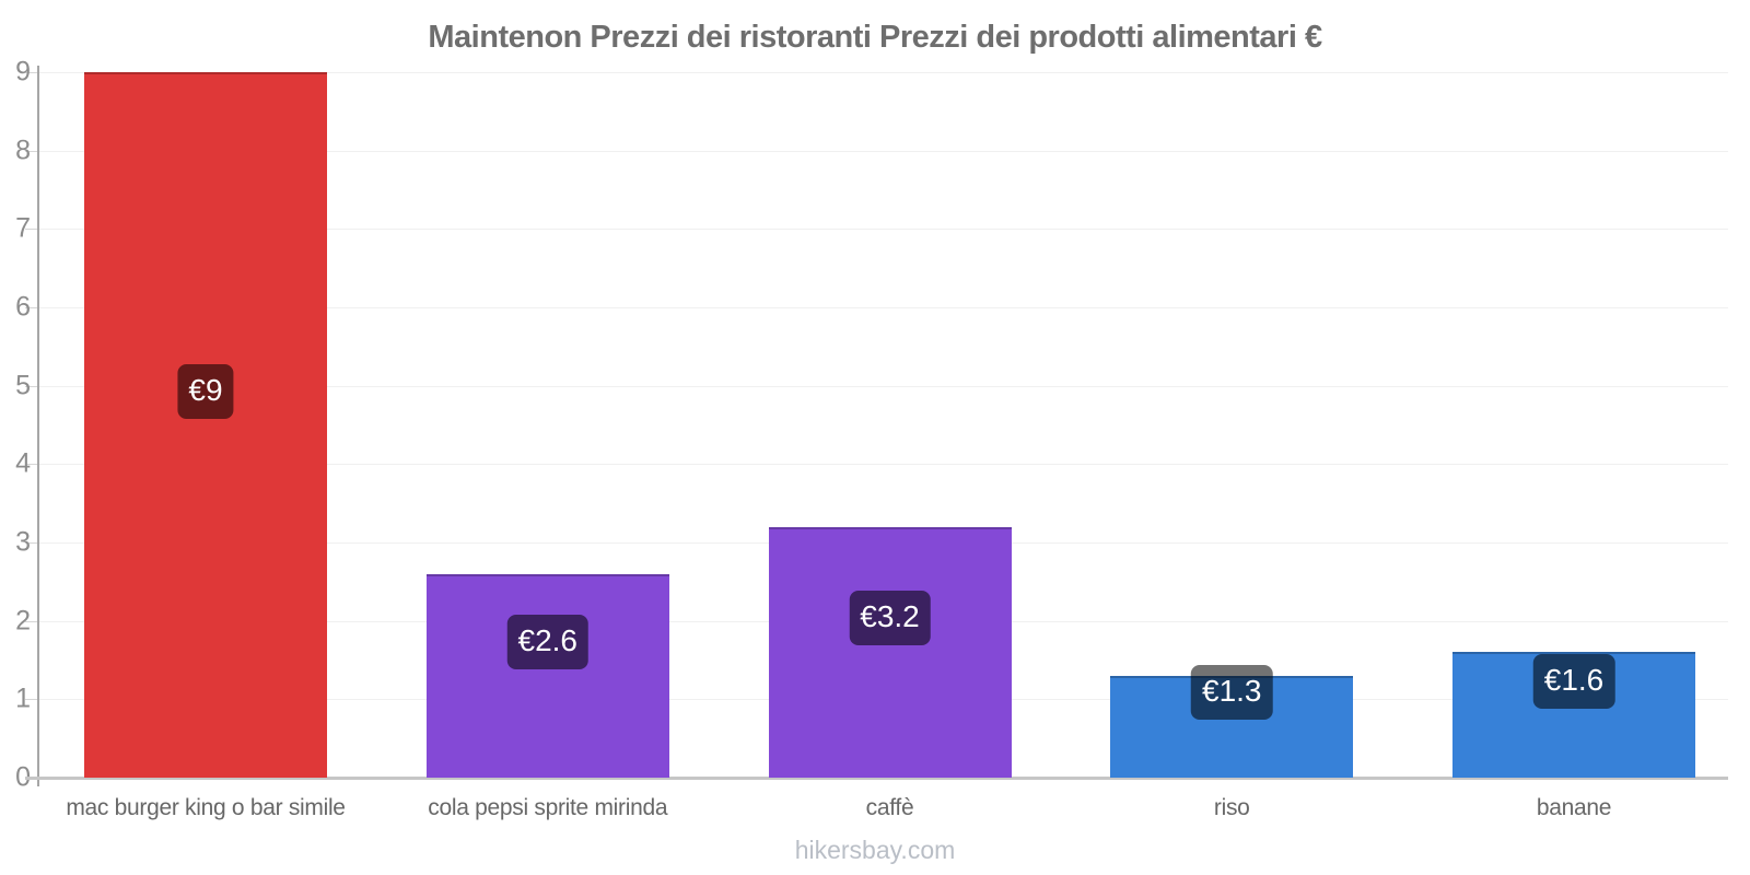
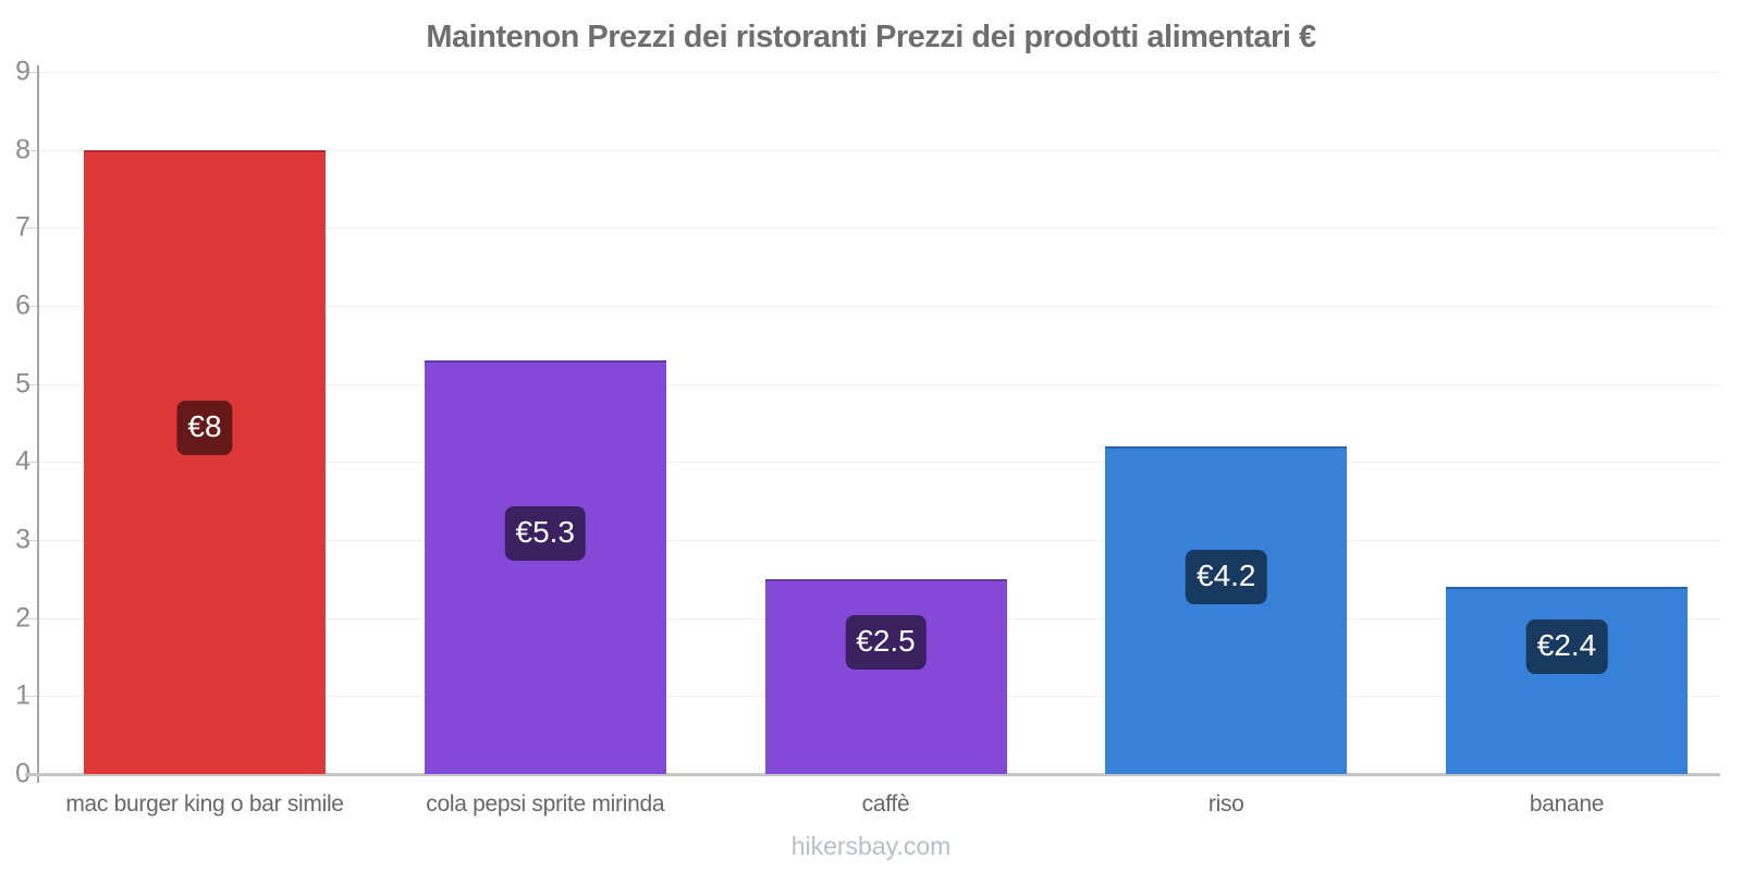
mac burger king o bar simile: €9 -> €8
cola pepsi sprite mirinda: €2.6 -> €5.3
caffè: €3.2 -> €2.5
riso: €1.3 -> €4.2
banane: €1.6 -> €2.4
